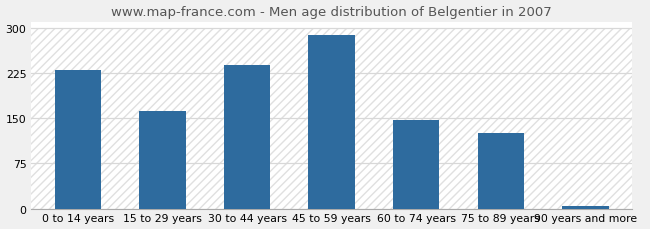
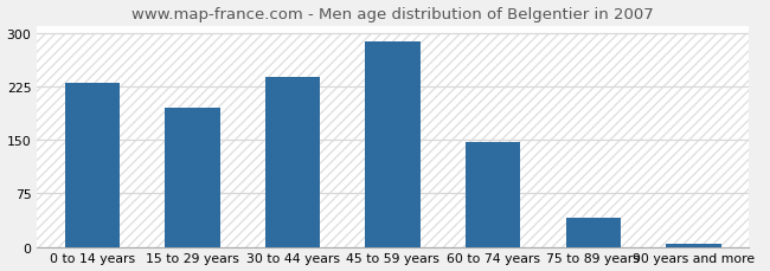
15 to 29 years: 162 -> 195
75 to 89 years: 126 -> 40
